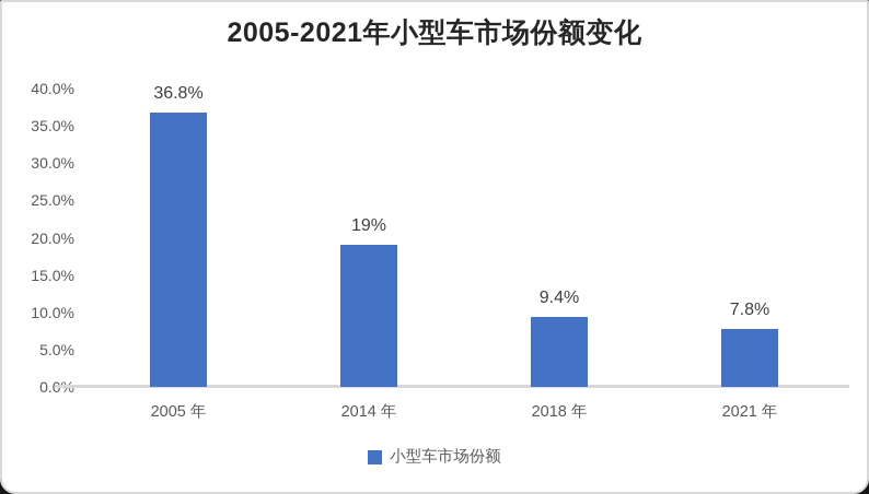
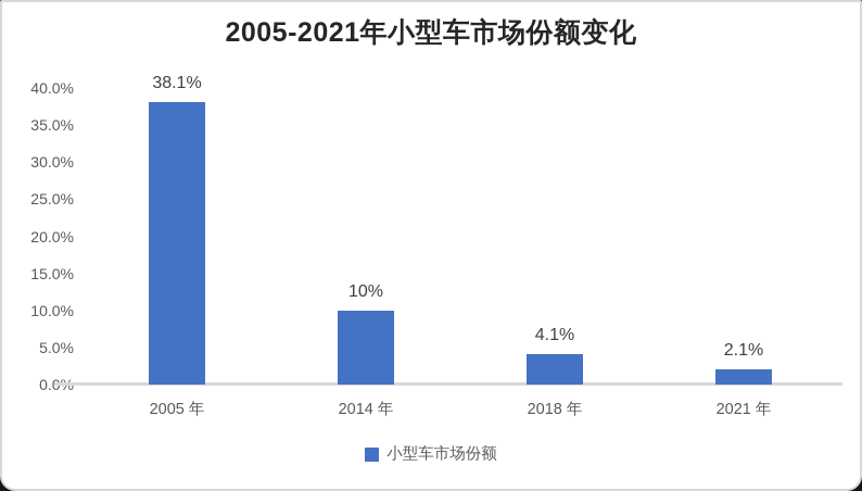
2005 年: 36.8% -> 38.1%
2014 年: 19% -> 10%
2018 年: 9.4% -> 4.1%
2021 年: 7.8% -> 2.1%
